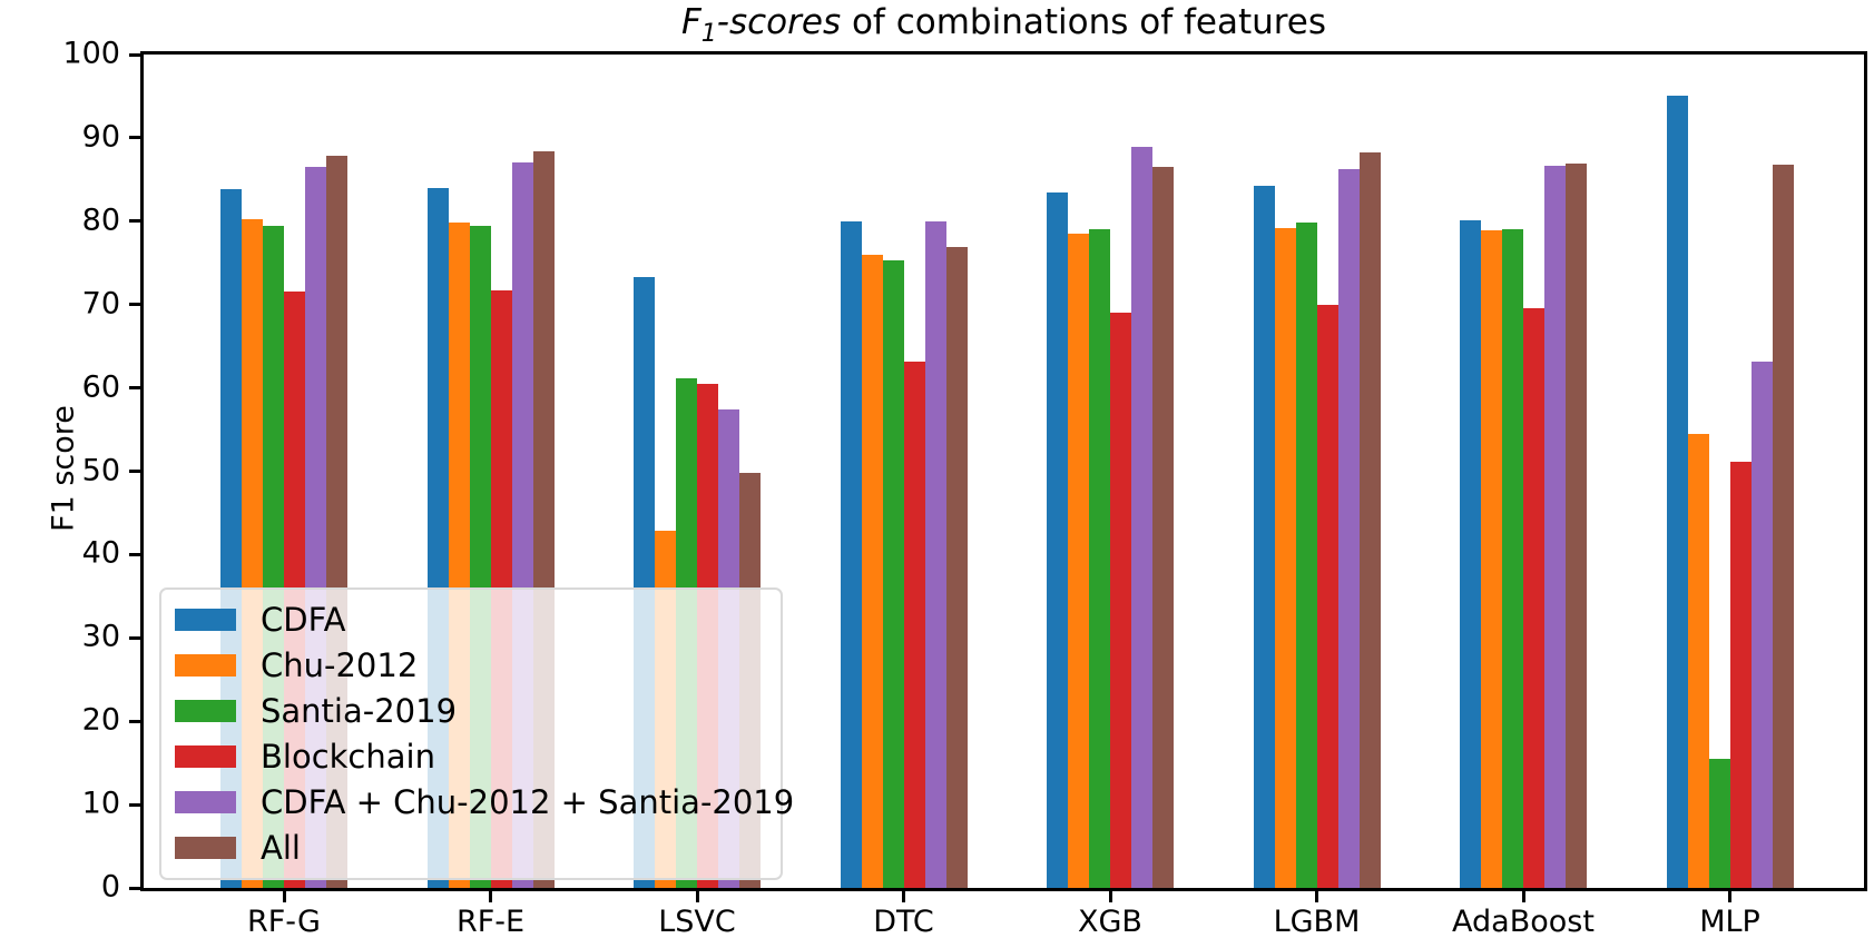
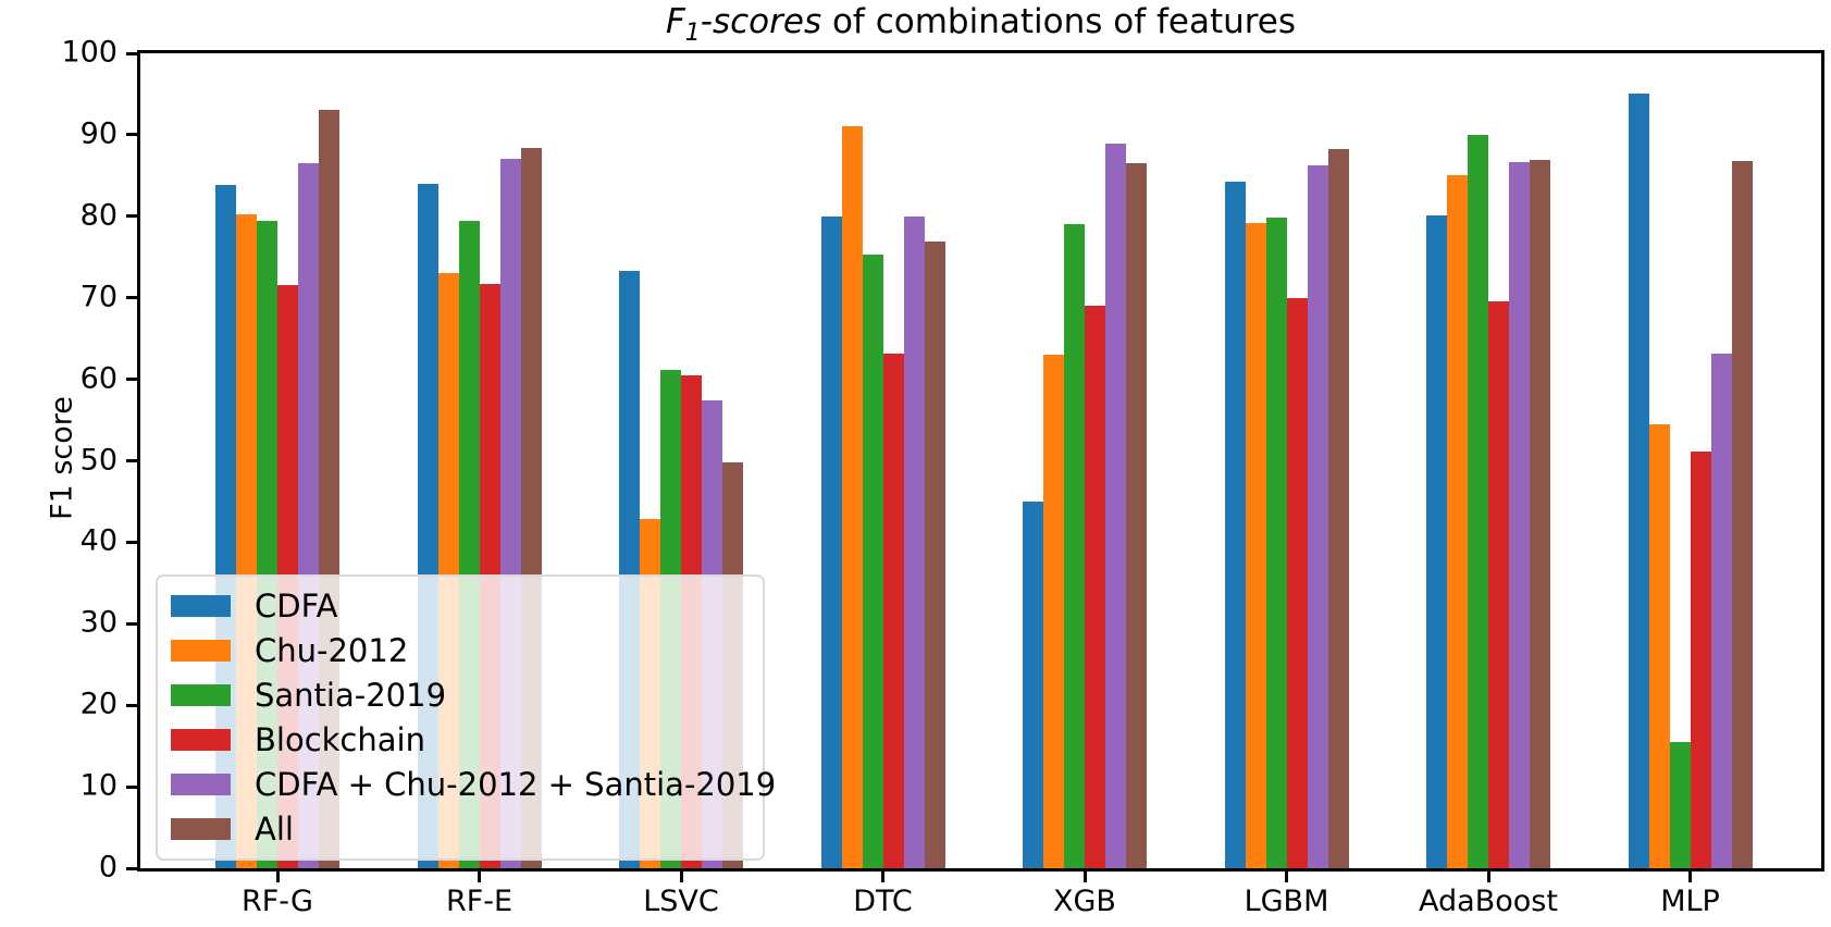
All/RF-G: 88 -> 93
Chu-2012/RF-E: 80 -> 73
Chu-2012/DTC: 76 -> 91
CDFA/XGB: 84 -> 45
Chu-2012/XGB: 78 -> 63
Chu-2012/AdaBoost: 79 -> 85
Santia-2019/AdaBoost: 79 -> 90
